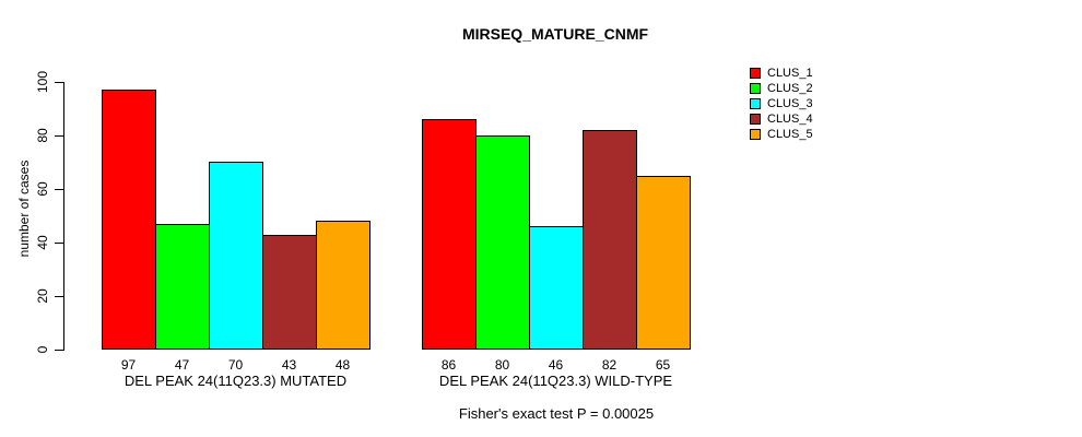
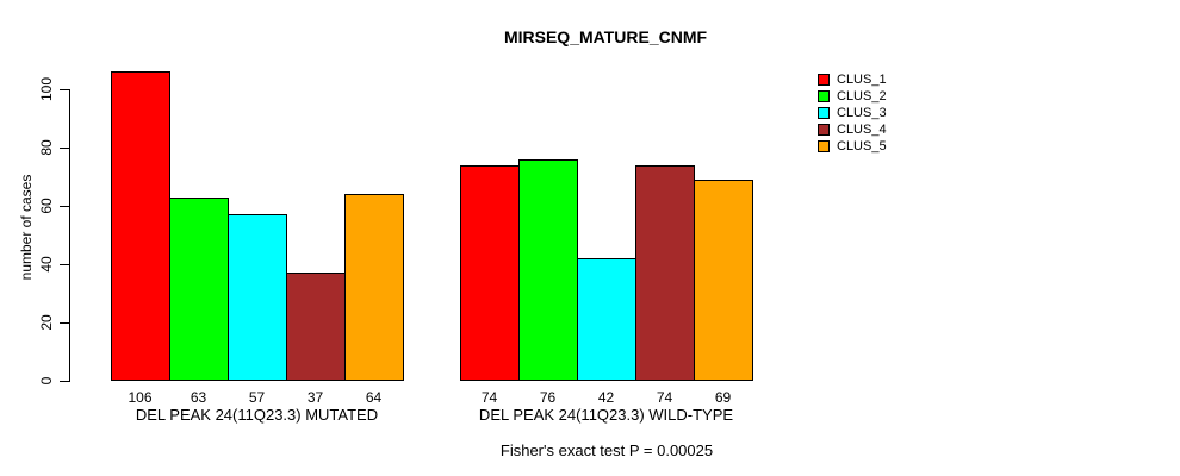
CLUS_1/DEL PEAK 24(11Q23.3) MUTATED: 97 -> 106
CLUS_2/DEL PEAK 24(11Q23.3) MUTATED: 47 -> 63
CLUS_3/DEL PEAK 24(11Q23.3) MUTATED: 70 -> 57
CLUS_4/DEL PEAK 24(11Q23.3) MUTATED: 43 -> 37
CLUS_5/DEL PEAK 24(11Q23.3) MUTATED: 48 -> 64
CLUS_1/DEL PEAK 24(11Q23.3) WILD-TYPE: 86 -> 74
CLUS_2/DEL PEAK 24(11Q23.3) WILD-TYPE: 80 -> 76
CLUS_3/DEL PEAK 24(11Q23.3) WILD-TYPE: 46 -> 42
CLUS_4/DEL PEAK 24(11Q23.3) WILD-TYPE: 82 -> 74
CLUS_5/DEL PEAK 24(11Q23.3) WILD-TYPE: 65 -> 69
